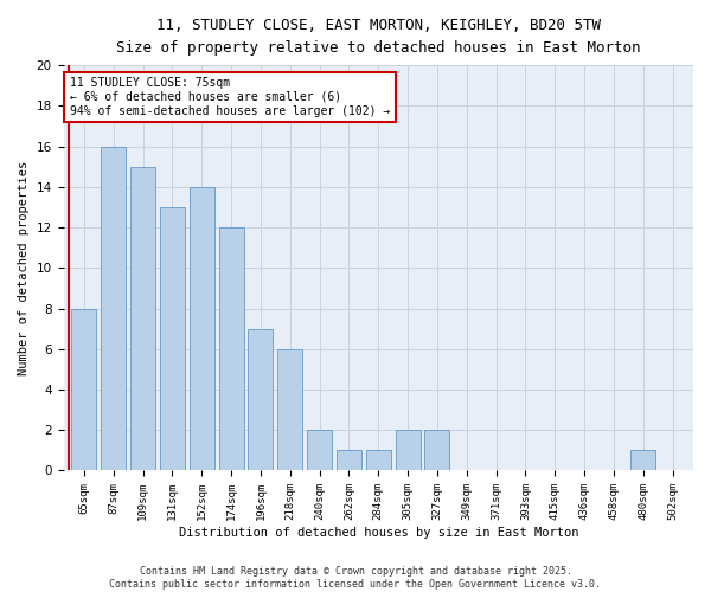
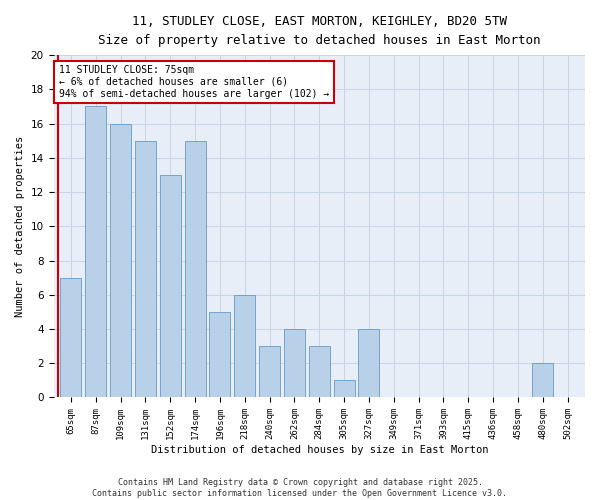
65sqm: 8 -> 7
87sqm: 16 -> 17
109sqm: 15 -> 16
131sqm: 13 -> 15
152sqm: 14 -> 13
174sqm: 12 -> 15
196sqm: 7 -> 5
240sqm: 2 -> 3
262sqm: 1 -> 4
284sqm: 1 -> 3
305sqm: 2 -> 1
327sqm: 2 -> 4
480sqm: 1 -> 2
